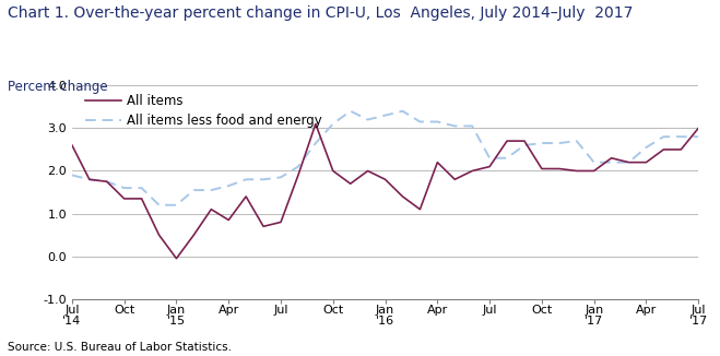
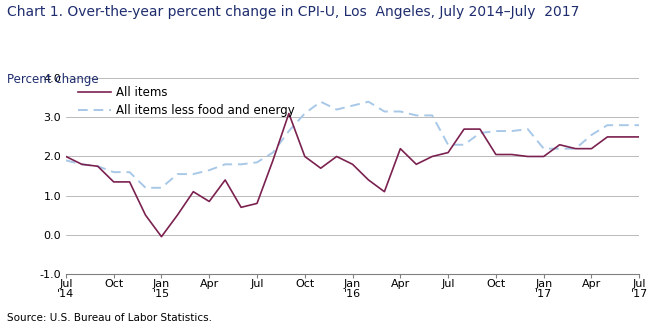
All items/Jul '14: 2.60 -> 2.00
All items/Jul '17: 3.00 -> 2.50
